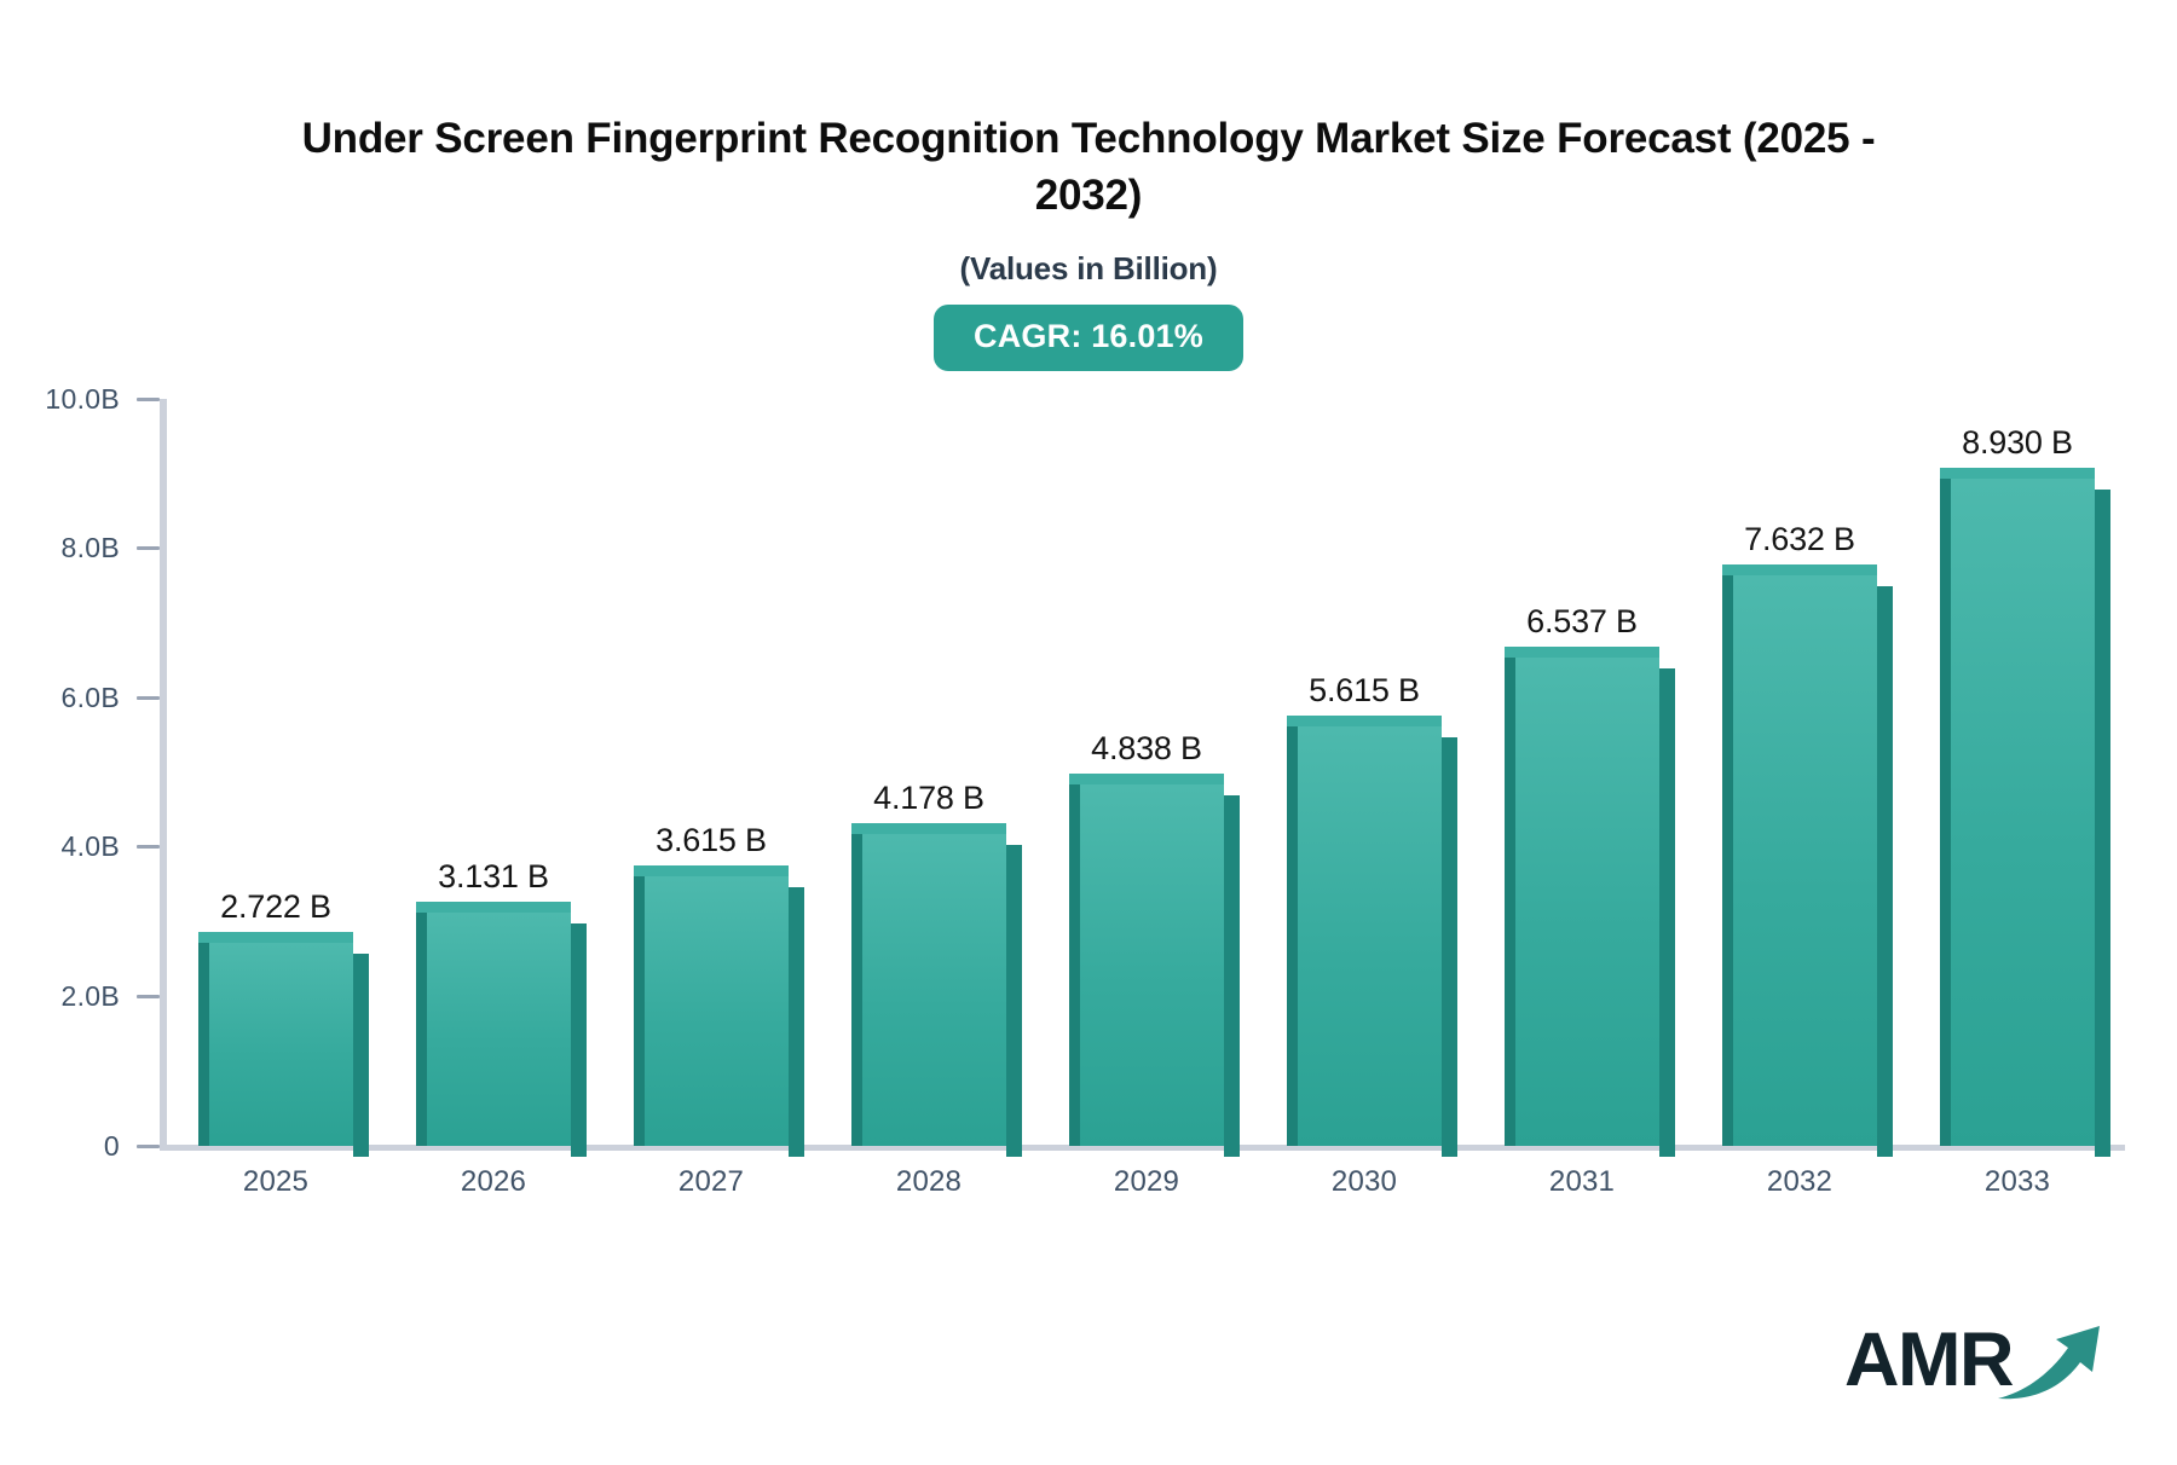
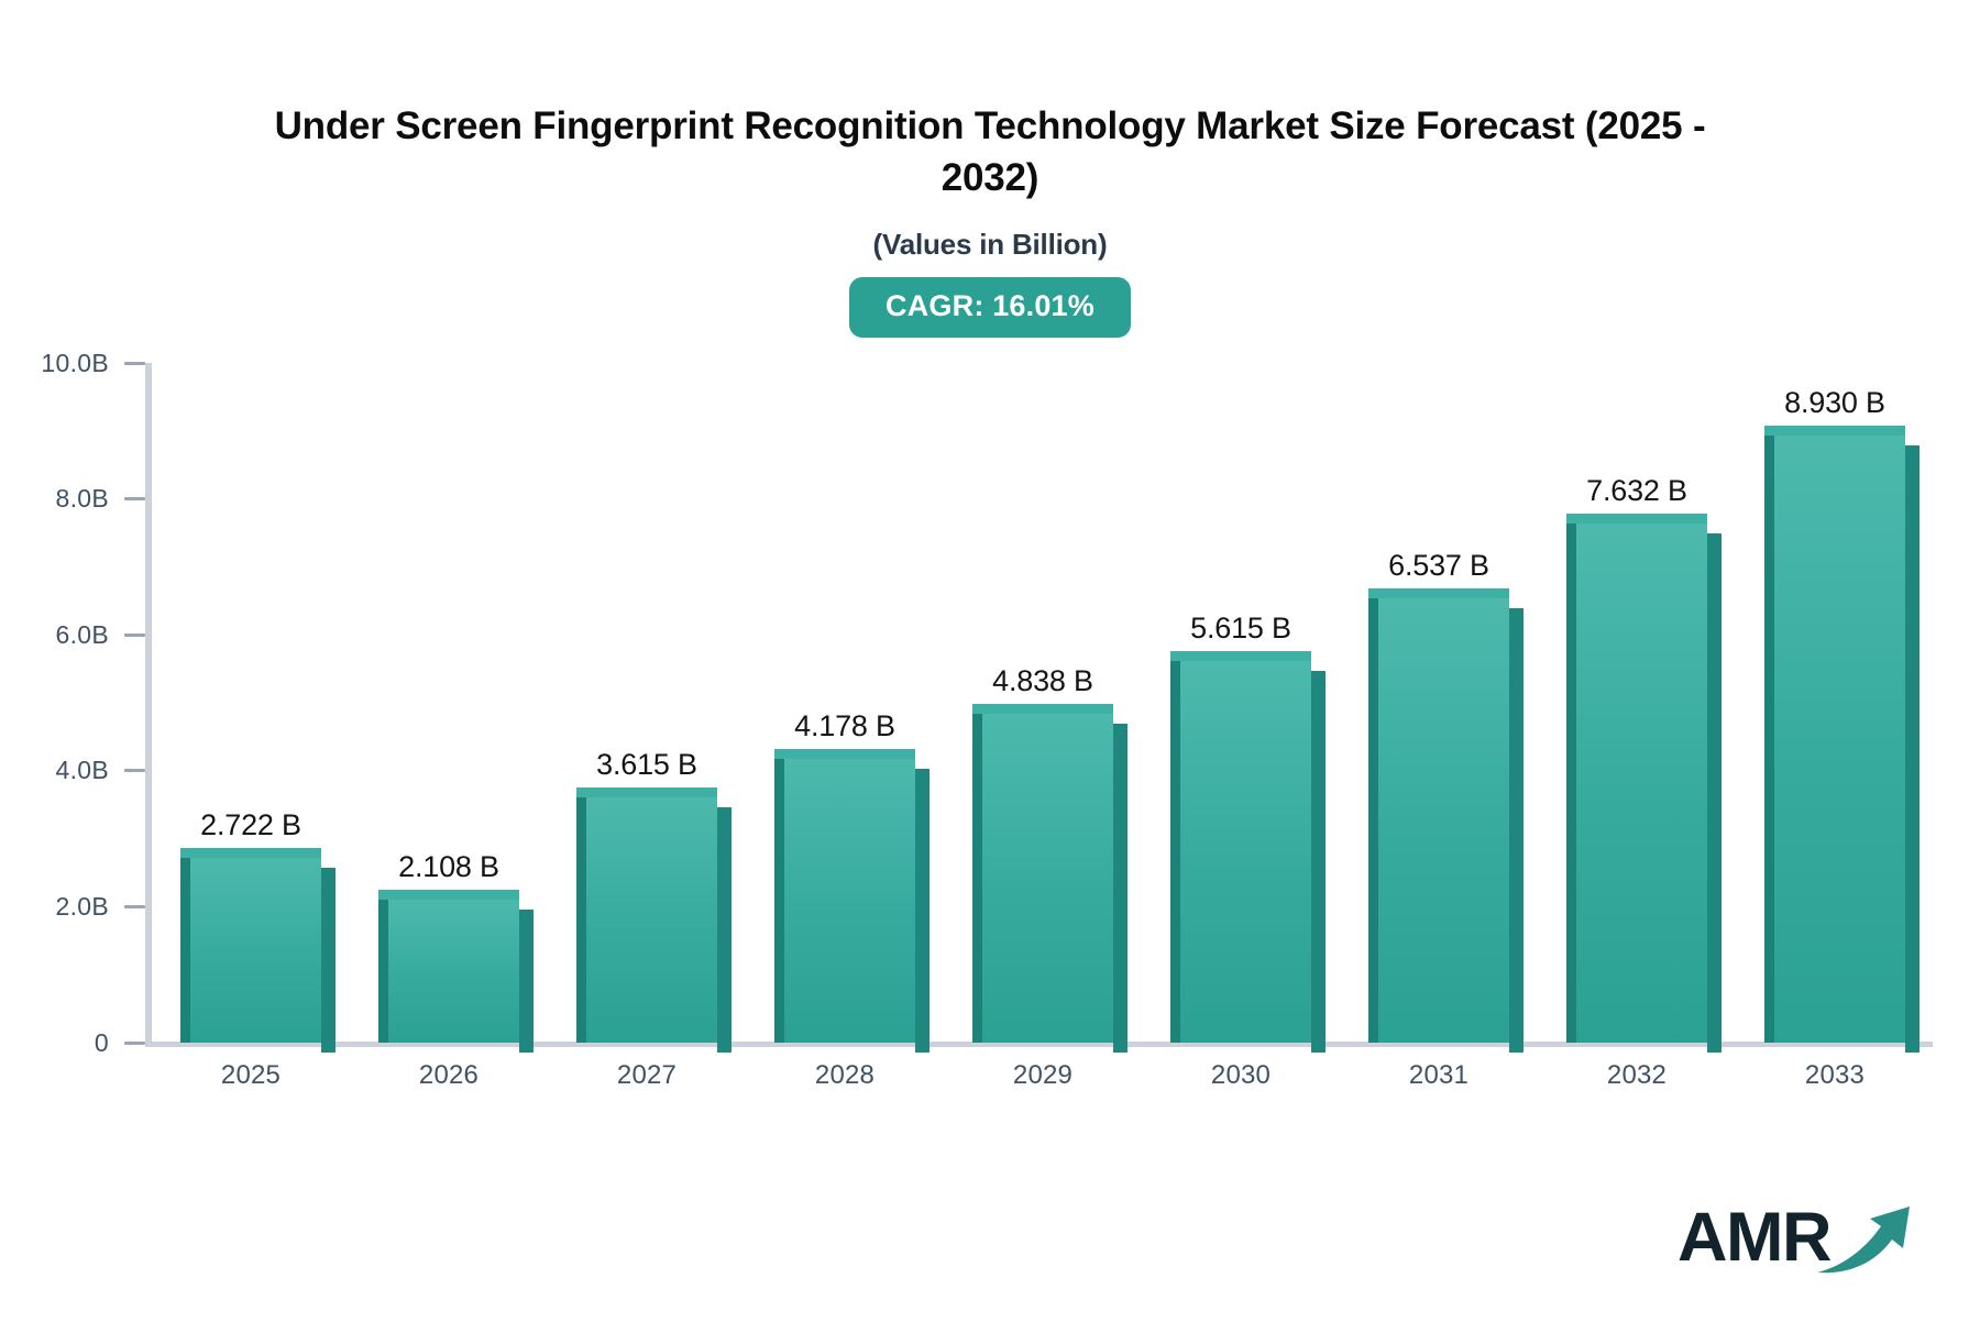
2026: 3.131 -> 2.108
